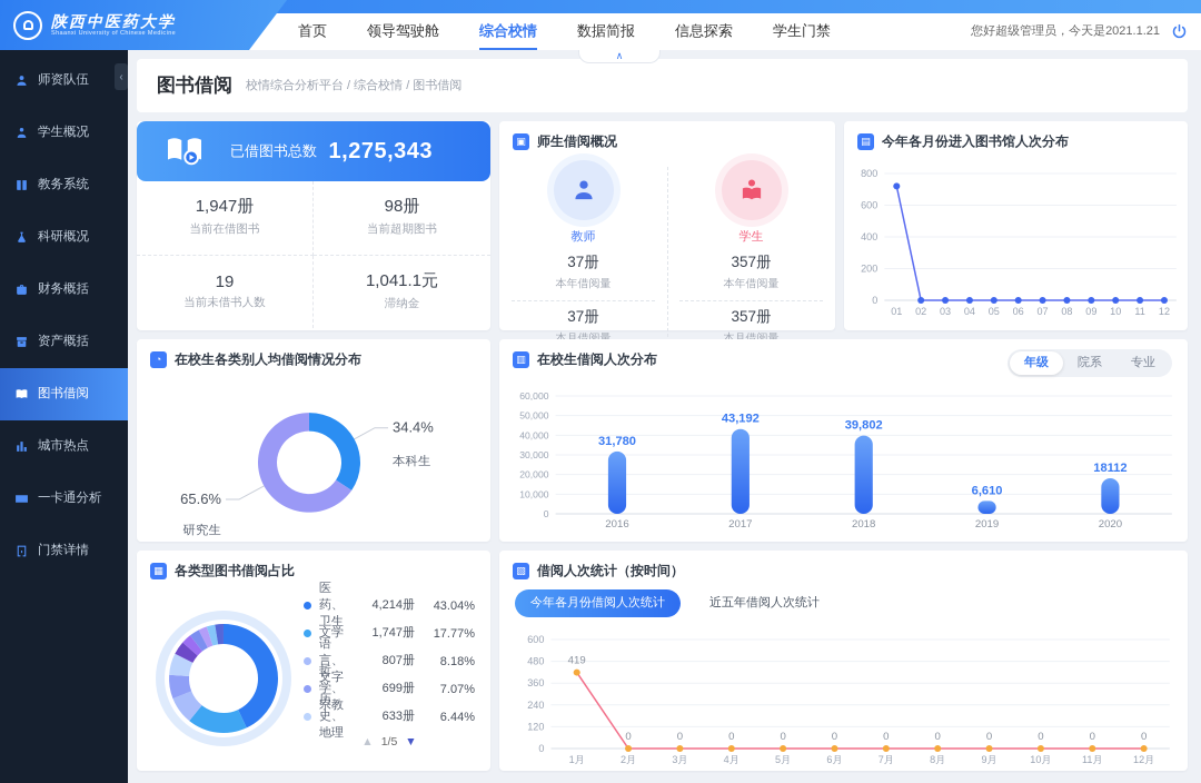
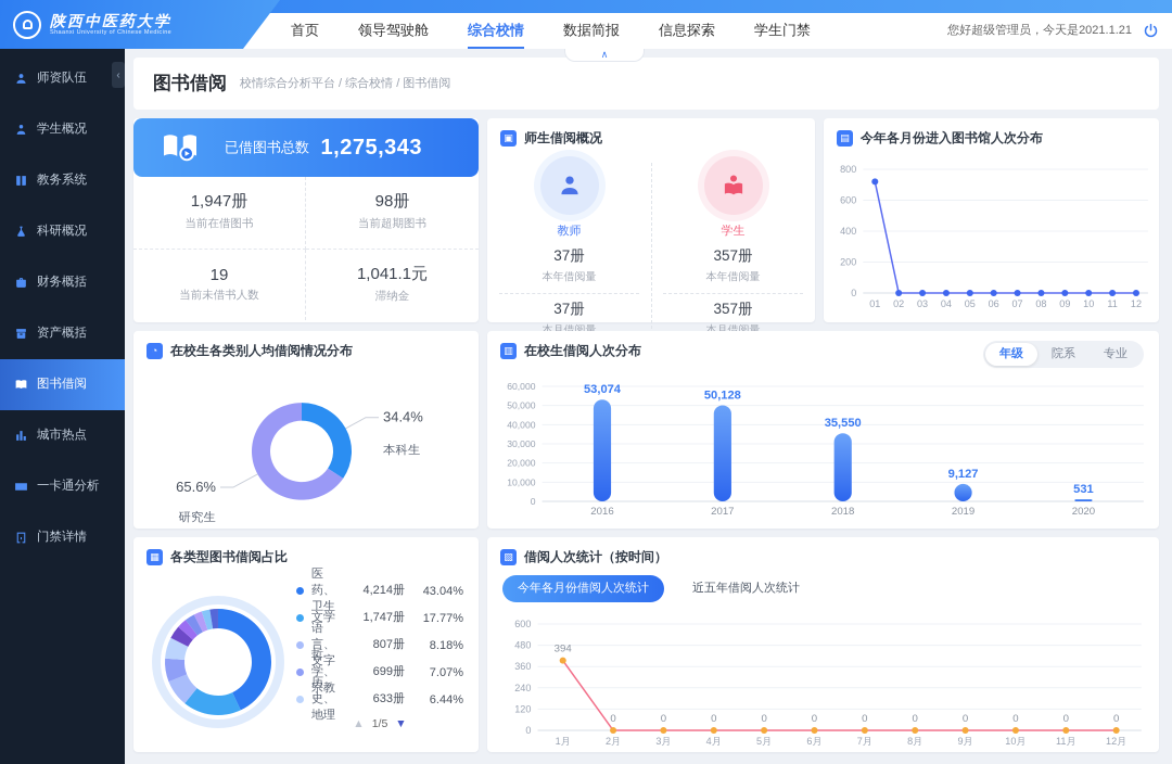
在校生借阅人次分布/2016: 31,780 -> 53,074
在校生借阅人次分布/2017: 43,192 -> 50,128
在校生借阅人次分布/2018: 39,802 -> 35,550
在校生借阅人次分布/2019: 6,610 -> 9,127
在校生借阅人次分布/2020: 18112 -> 531
借阅人次统计（按时间）/1月: 419 -> 394
